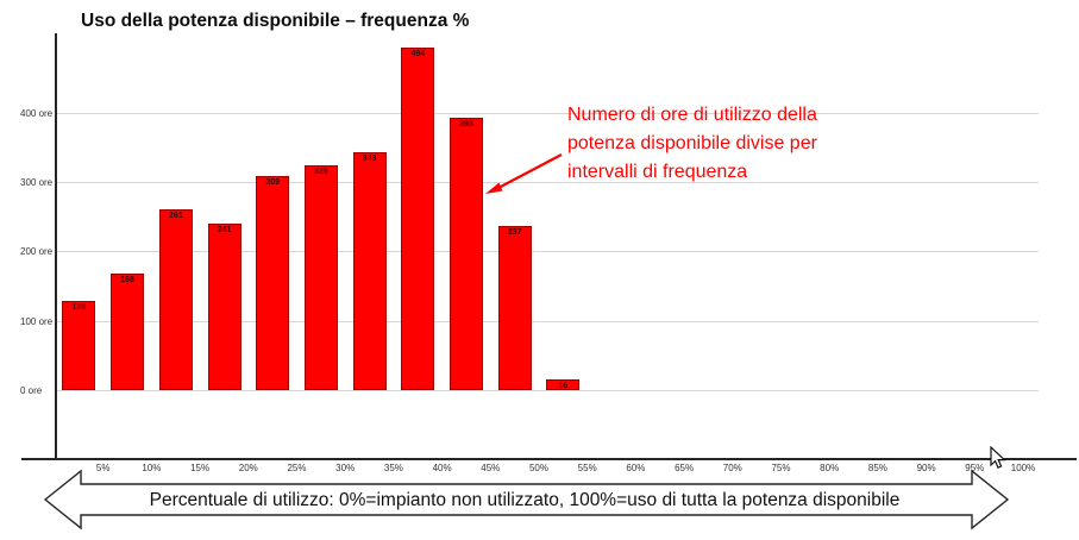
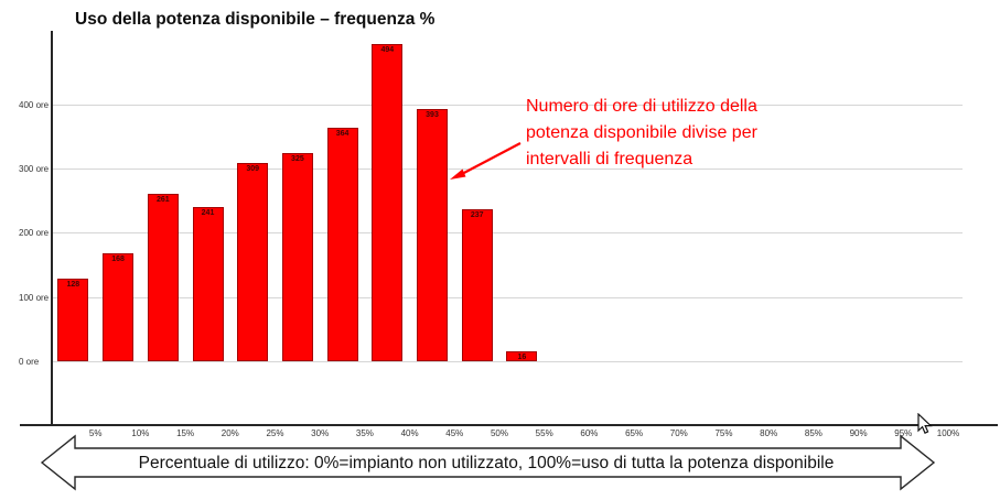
35%: 343 -> 364
